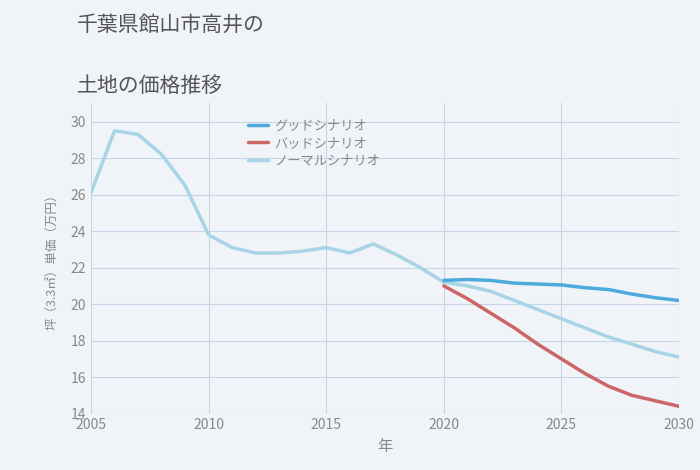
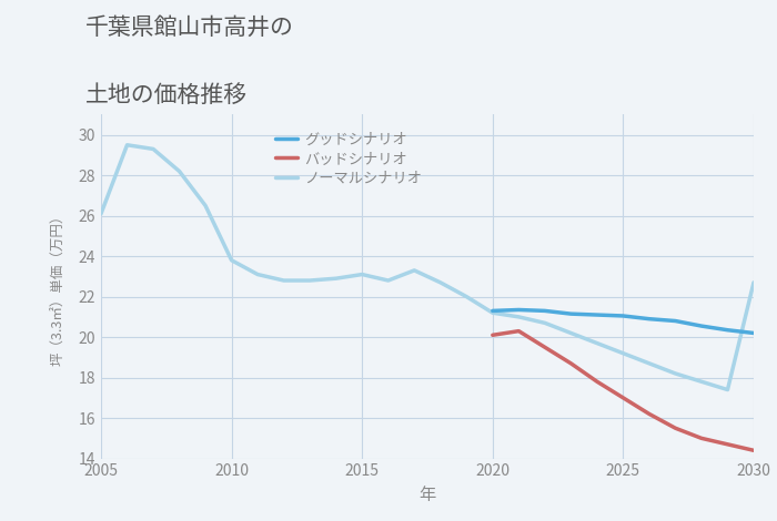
バッドシナリオ/2020: 21.0 -> 20.1
ノーマルシナリオ/2030: 17.1 -> 22.7
